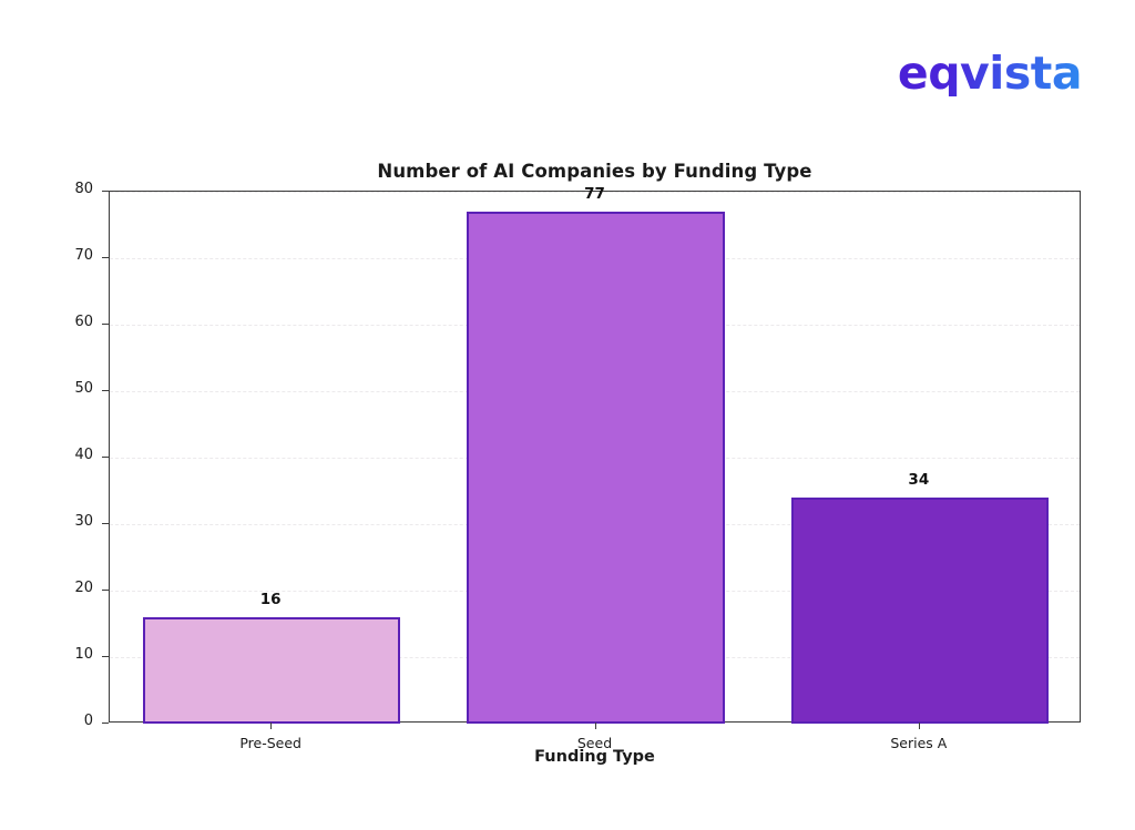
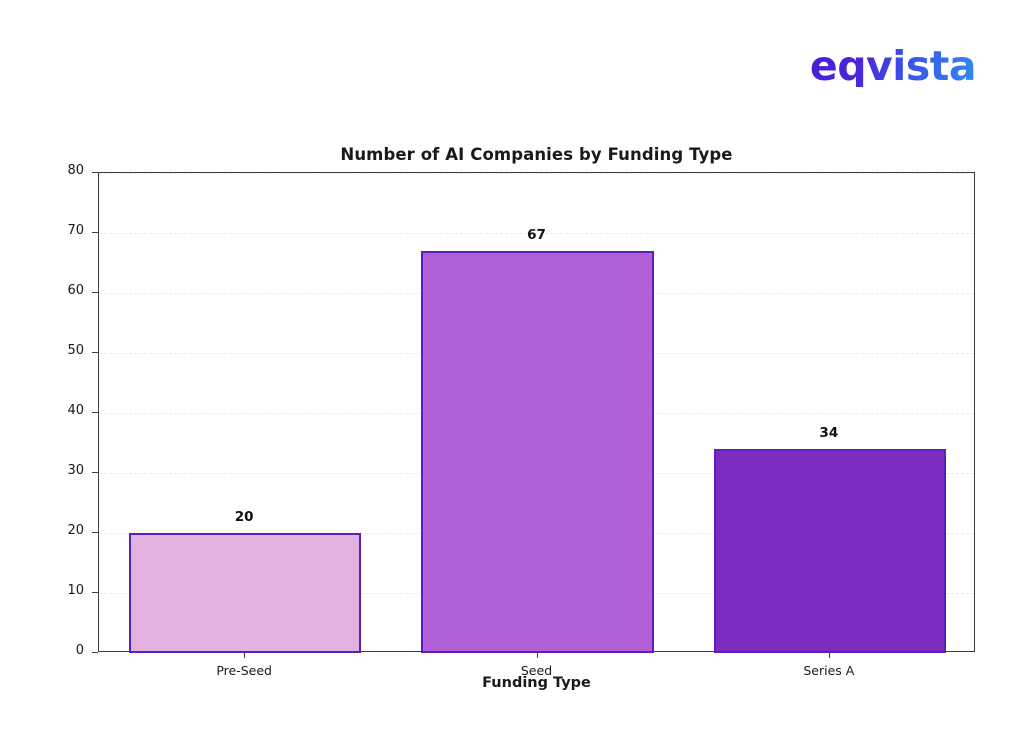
Pre-Seed: 16 -> 20
Seed: 77 -> 67
